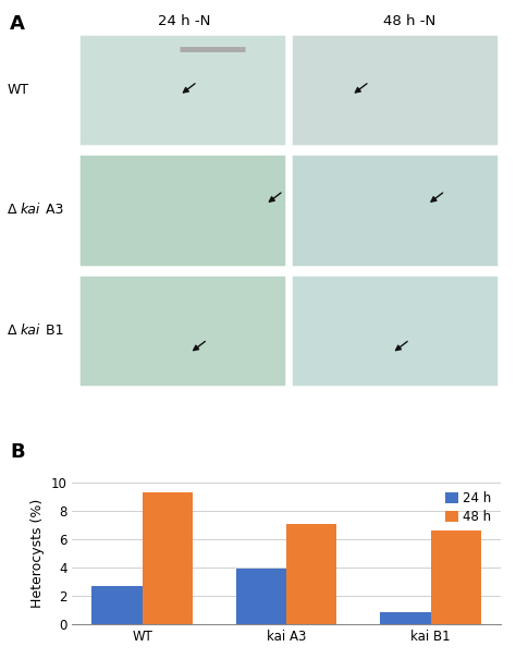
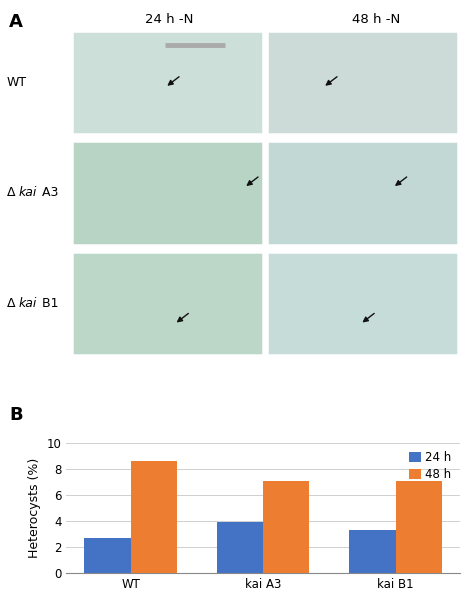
48 h/WT: 9.3 -> 8.6
24 h/kai B1: 0.8 -> 3.3
48 h/kai B1: 6.6 -> 7.1
